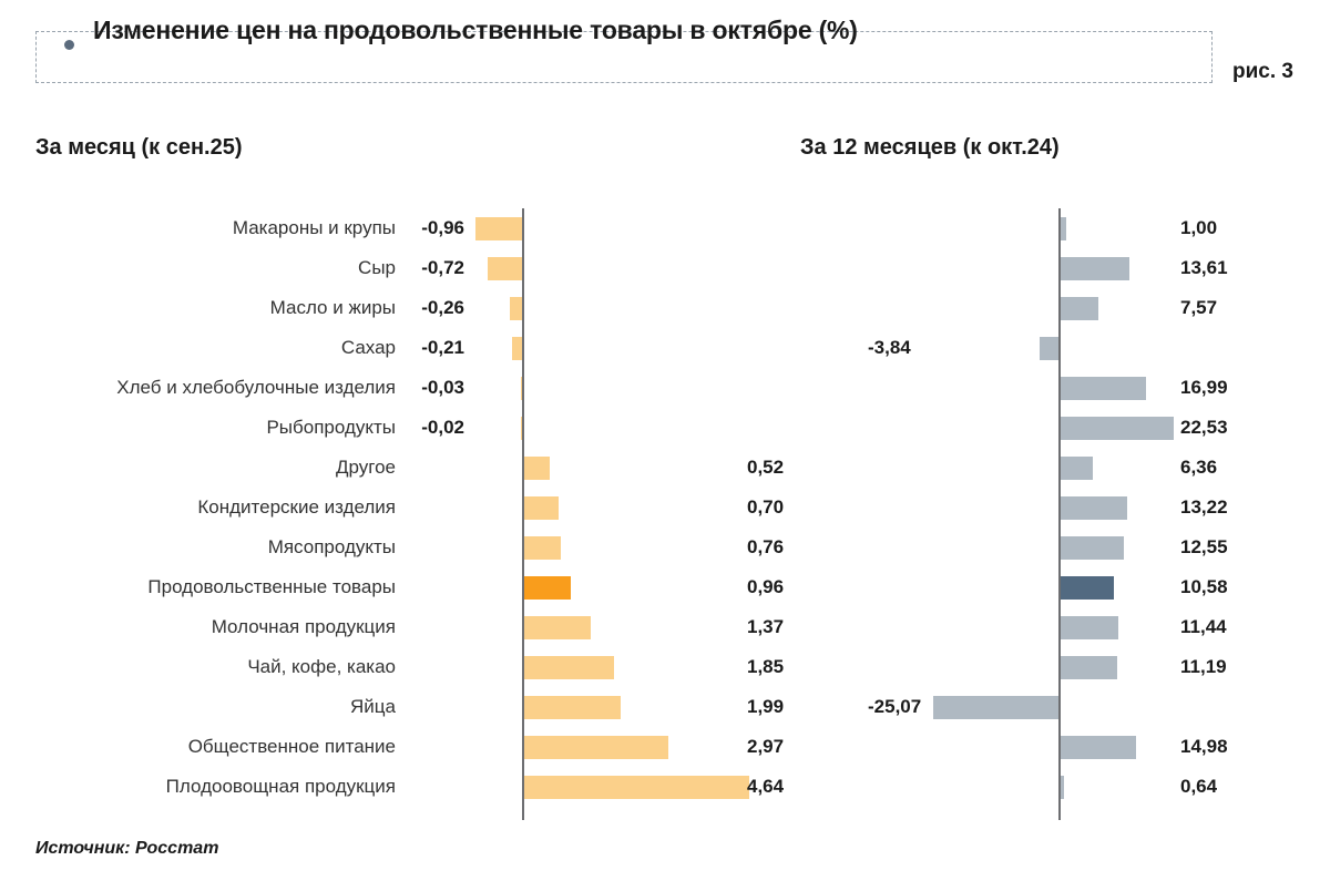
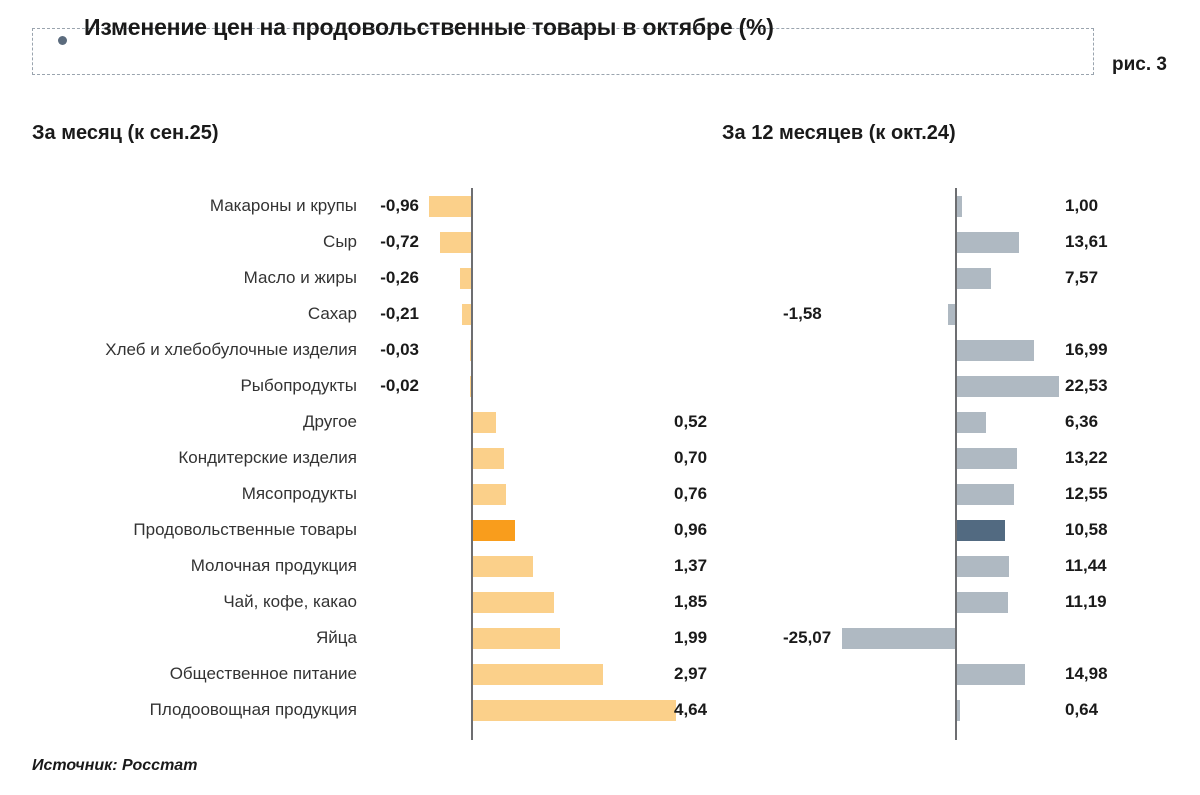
За 12 месяцев (к окт.24)/Сахар: -3,84 -> -1,58
